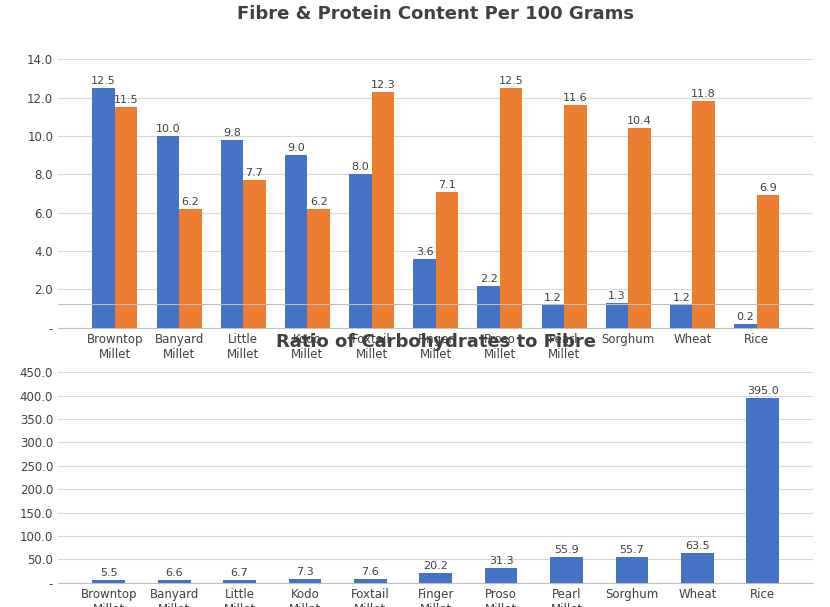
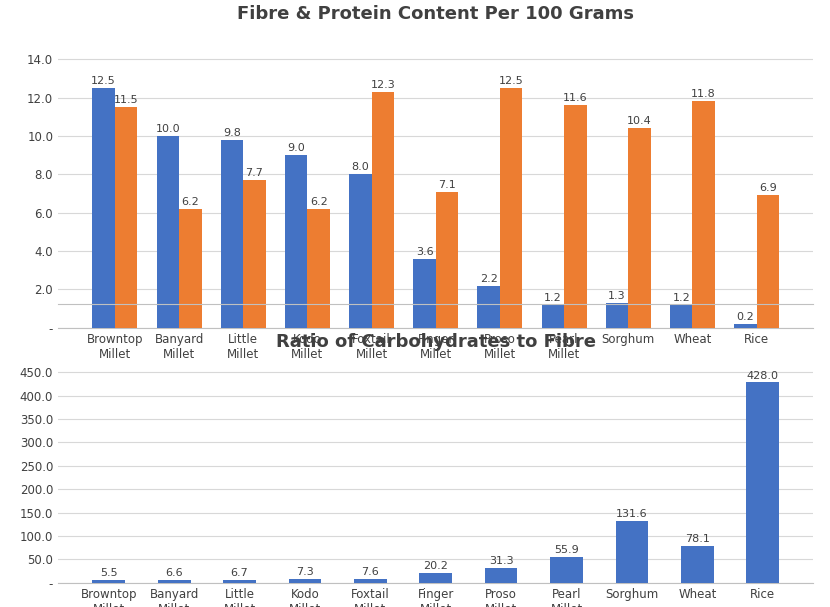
Ratio of Carbohydrates to Fibre/Sorghum: 55.7 -> 131.6
Ratio of Carbohydrates to Fibre/Wheat: 63.5 -> 78.1
Ratio of Carbohydrates to Fibre/Rice: 395.0 -> 428.0
